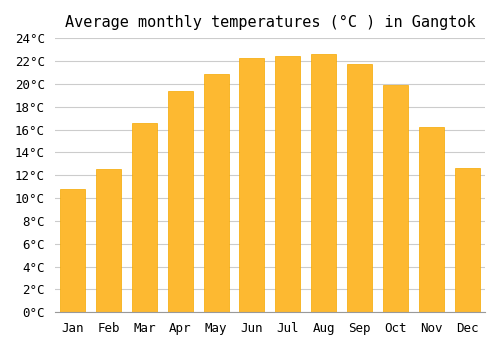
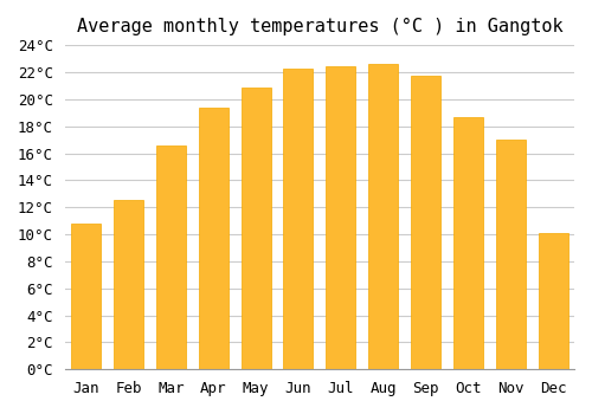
Oct: 19.9°C -> 18.7°C
Nov: 16.2°C -> 17.0°C
Dec: 12.6°C -> 10.1°C
